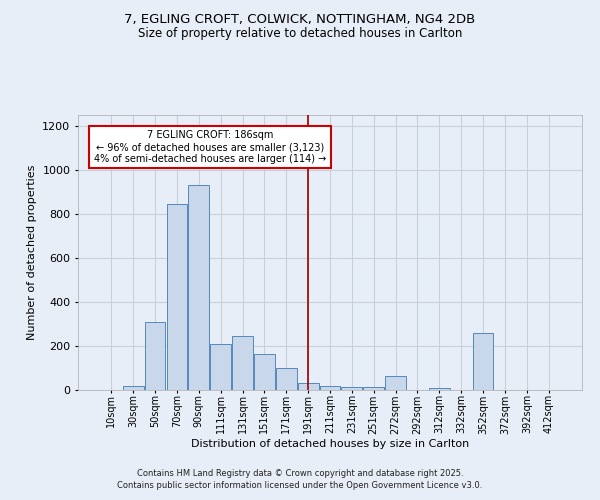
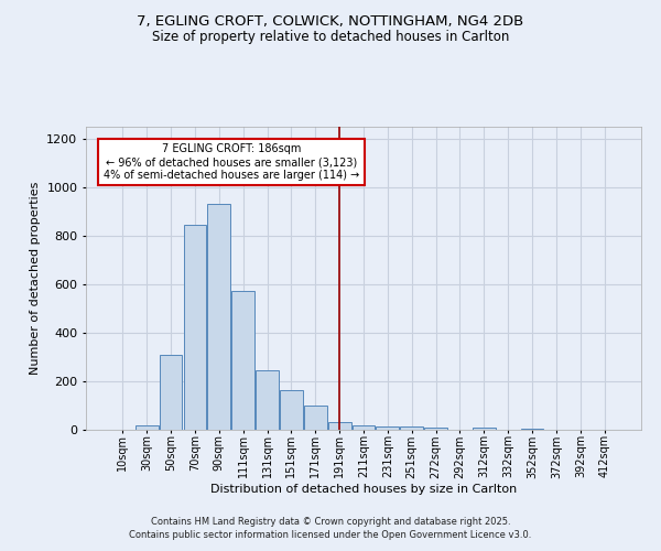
111sqm: 210 -> 575
272sqm: 65 -> 9
352sqm: 260 -> 5
